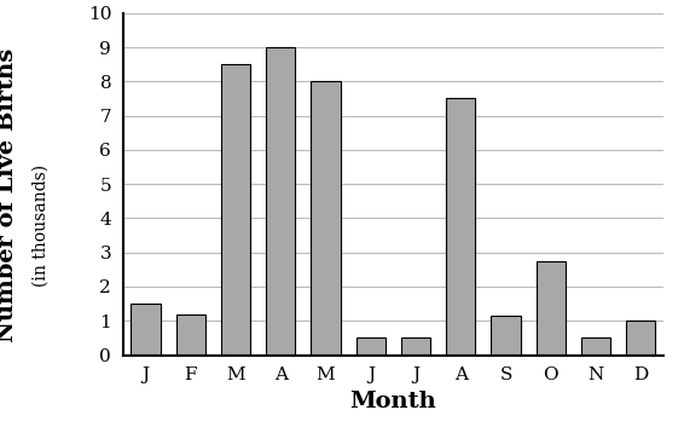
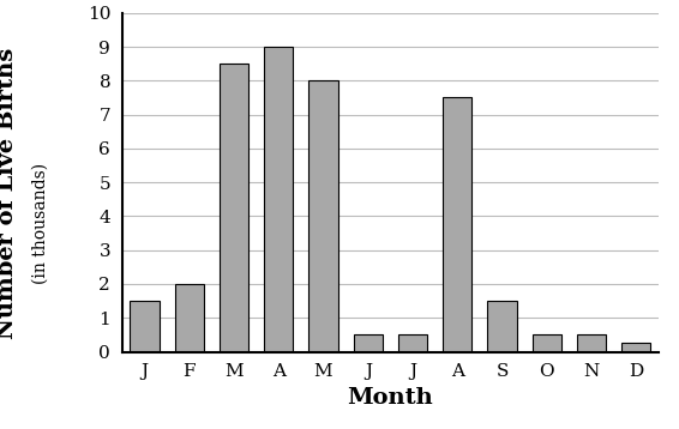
F: 1.20 -> 2.00
S: 1.15 -> 1.50
O: 2.75 -> 0.50
D: 1.00 -> 0.25
